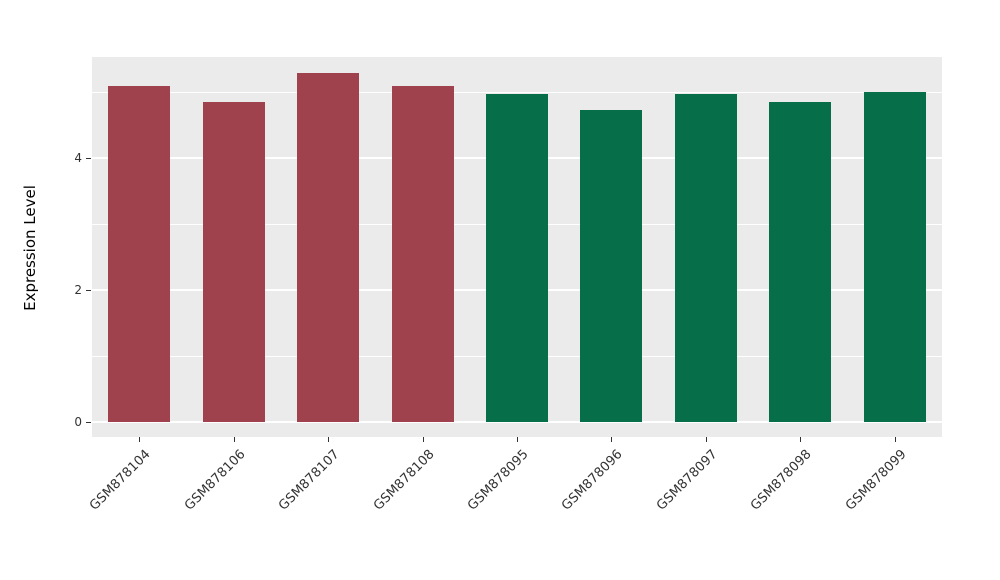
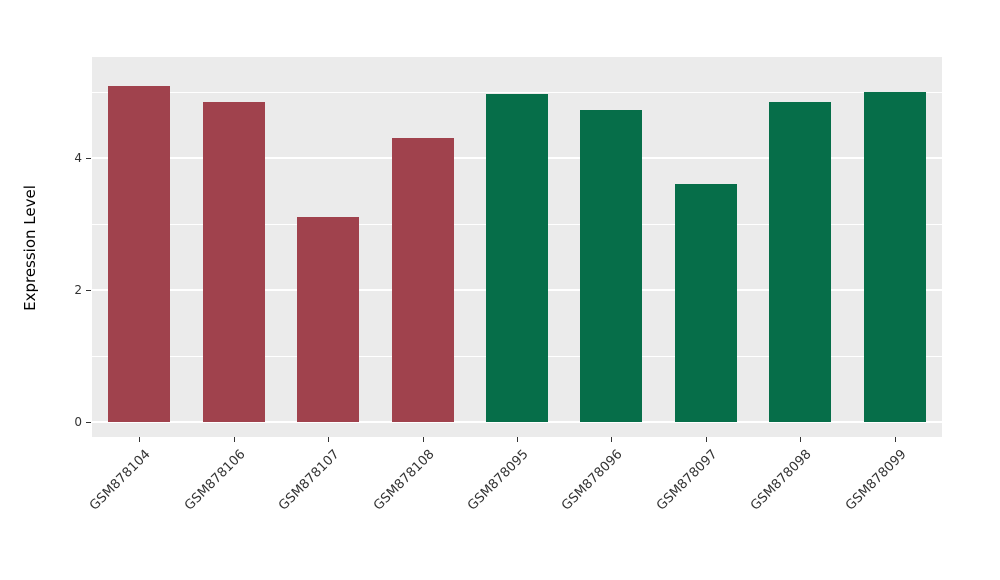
GSM878107: 5.3 -> 3.1
GSM878108: 5.1 -> 4.3
GSM878097: 5.0 -> 3.6
